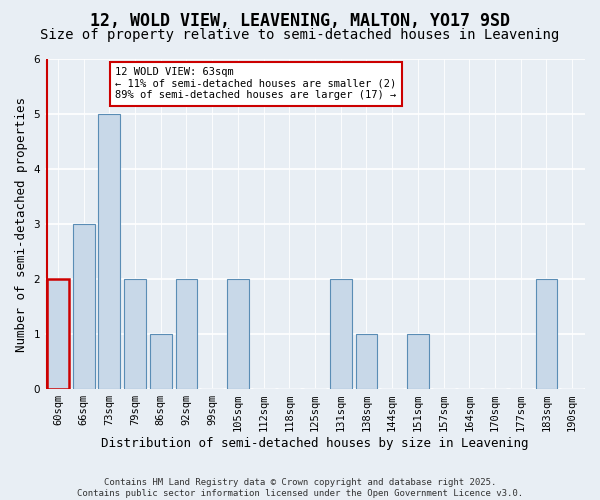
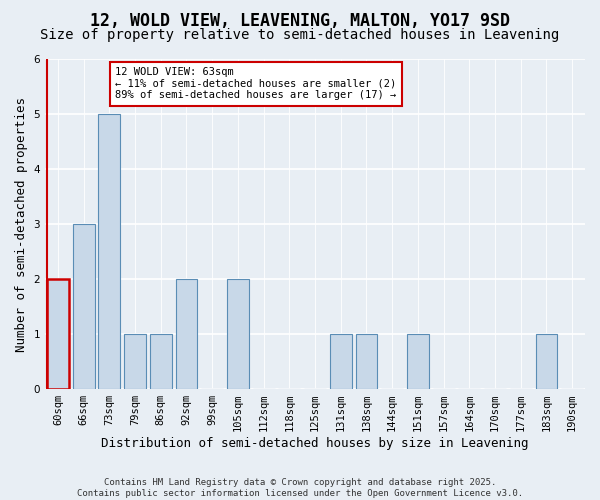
79sqm: 2 -> 1
131sqm: 2 -> 1
183sqm: 2 -> 1
